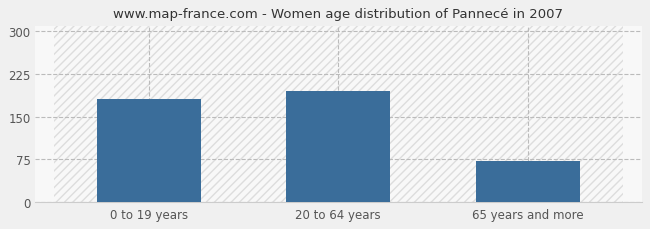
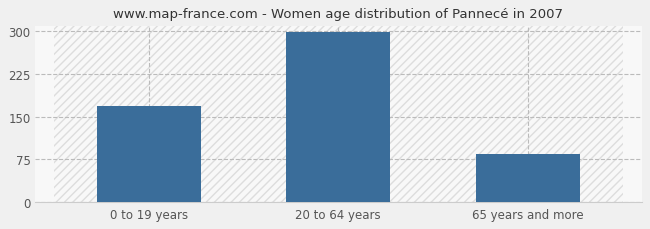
0 to 19 years: 182 -> 168
20 to 64 years: 196 -> 299
65 years and more: 72 -> 84
